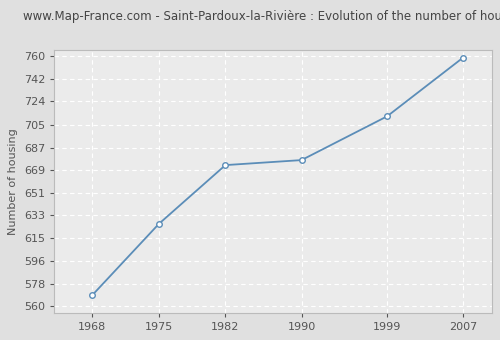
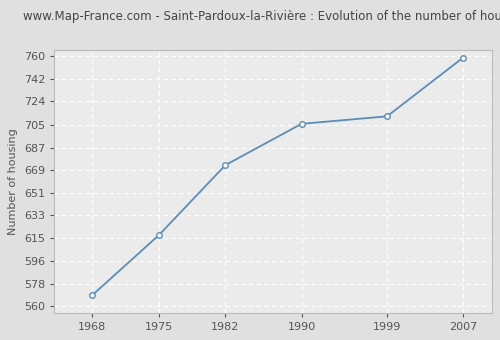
1975: 626 -> 617
1990: 677 -> 706
